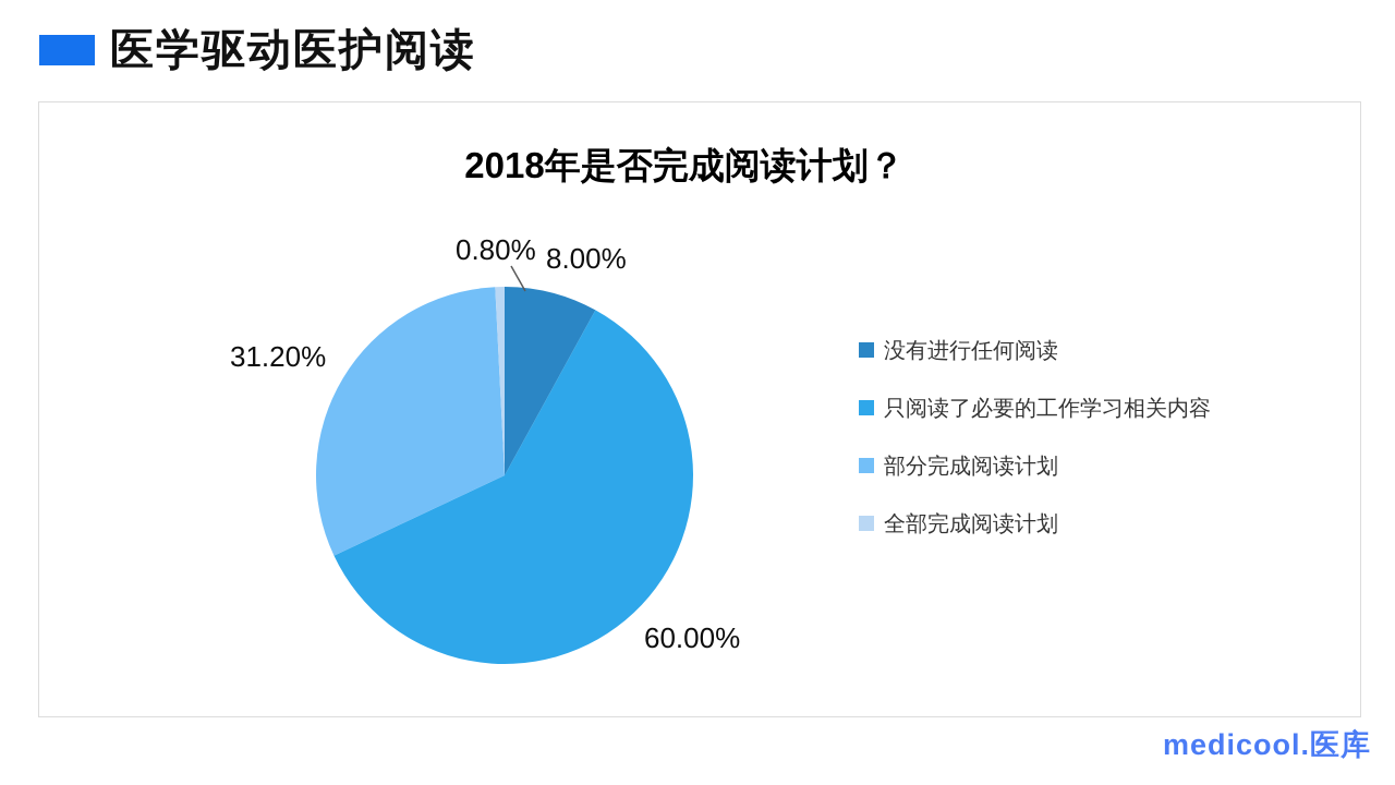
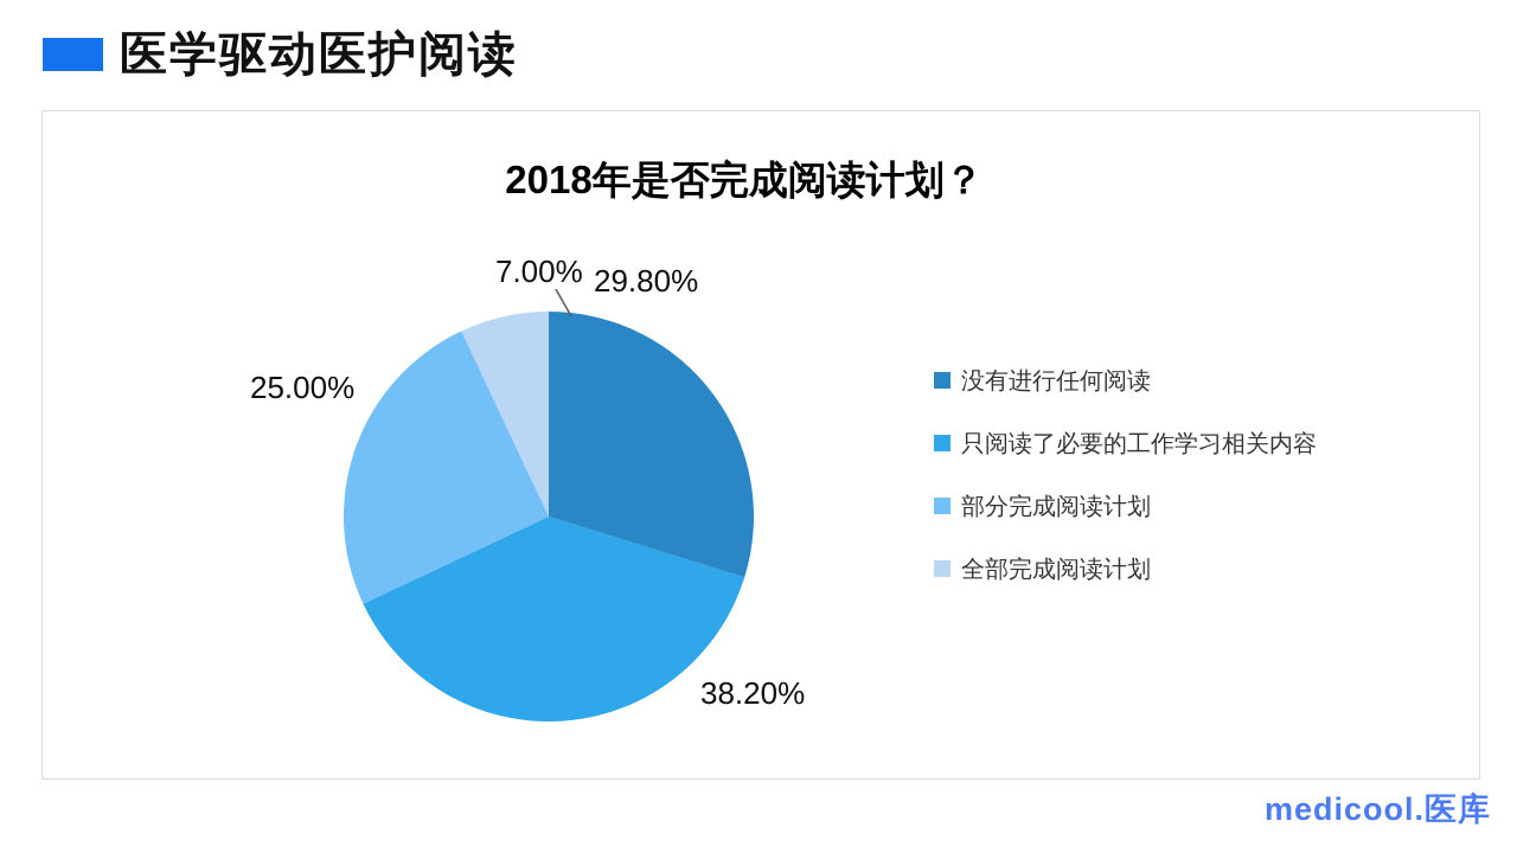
没有进行任何阅读: 8.00% -> 29.80%
只阅读了必要的工作学习相关内容: 60.00% -> 38.20%
部分完成阅读计划: 31.20% -> 25.00%
全部完成阅读计划: 0.80% -> 7.00%
